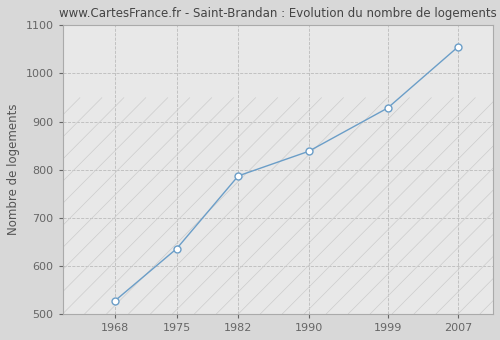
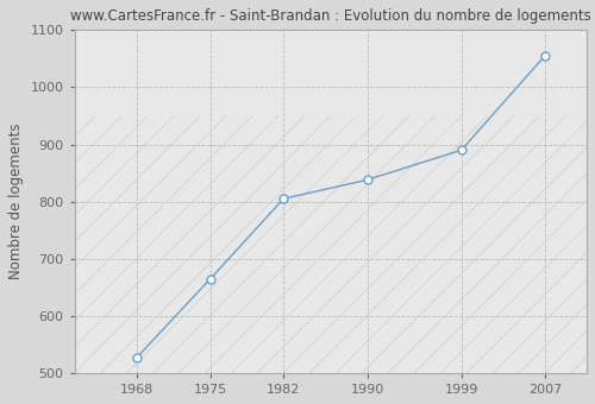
1975: 636 -> 665
1982: 787 -> 805
1999: 928 -> 890
